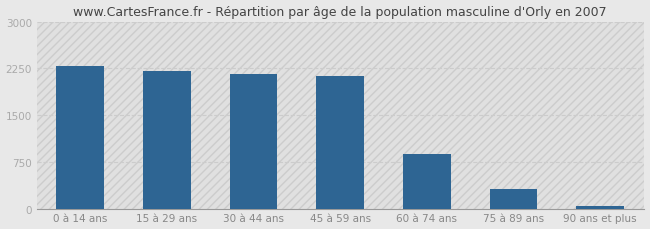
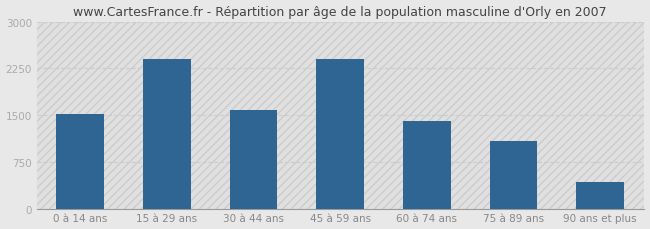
0 à 14 ans: 2290 -> 1520
15 à 29 ans: 2200 -> 2400
30 à 44 ans: 2160 -> 1580
45 à 59 ans: 2130 -> 2400
60 à 74 ans: 880 -> 1400
75 à 89 ans: 310 -> 1080
90 ans et plus: 40 -> 420
